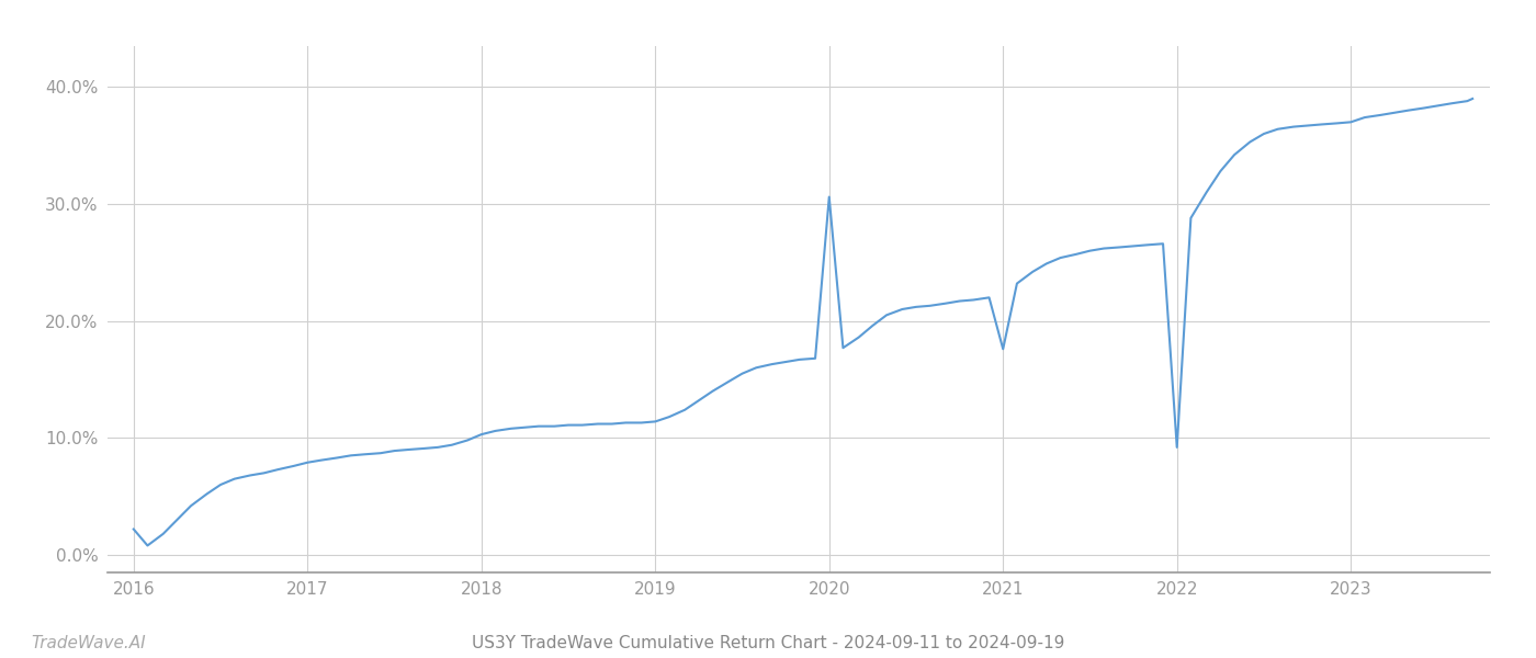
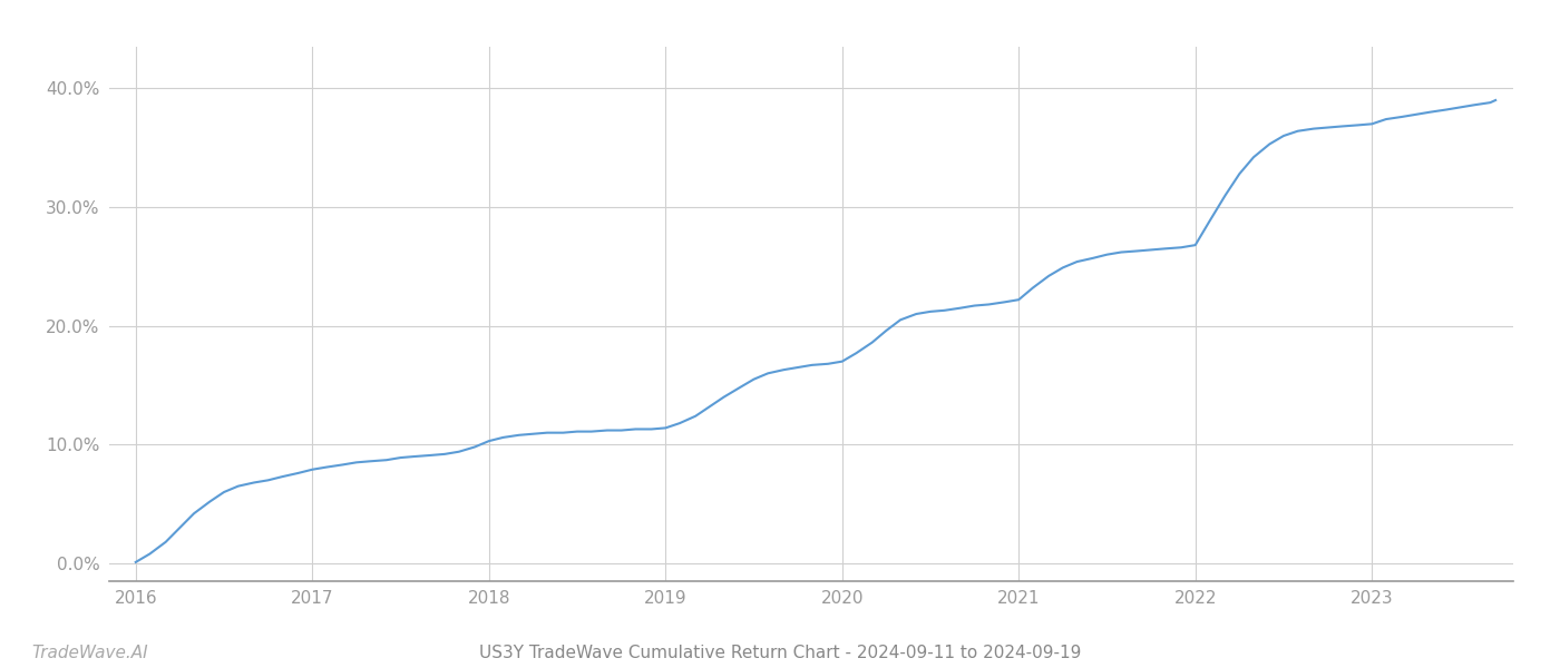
2016: 2.2% -> 0.1%
2020: 30.6% -> 17.0%
2021: 17.6% -> 22.2%
2022: 9.2% -> 26.8%
